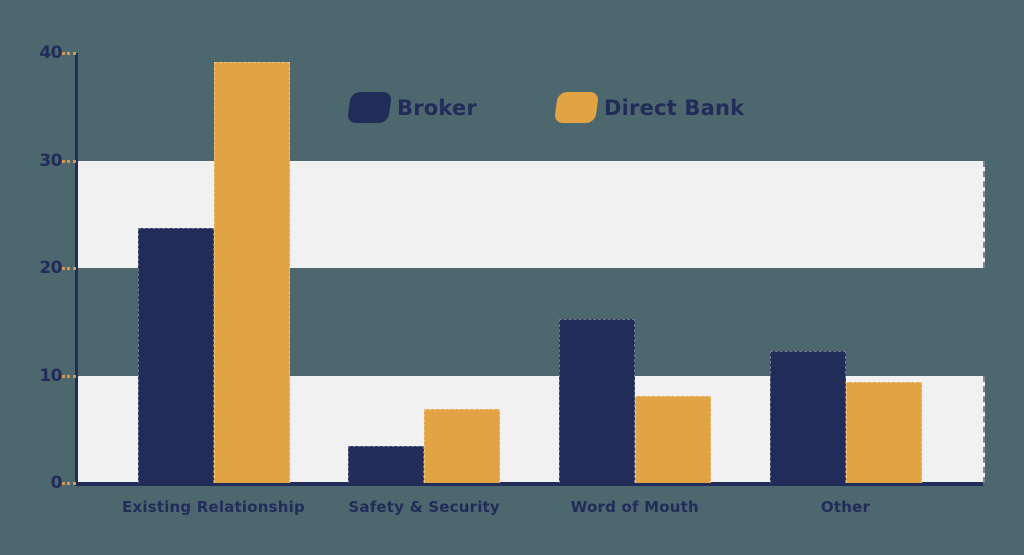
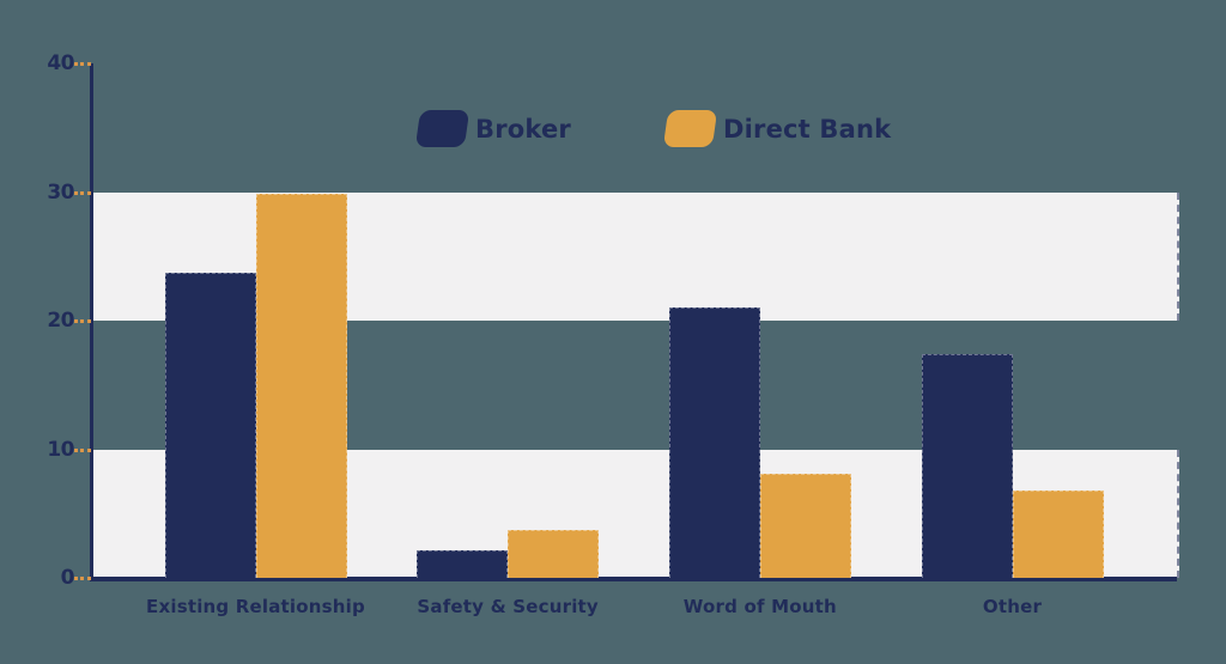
Direct Bank/Existing Relationship: 39.2 -> 29.9
Broker/Safety & Security: 3.4 -> 2.1
Direct Bank/Safety & Security: 6.9 -> 3.7
Broker/Word of Mouth: 15.3 -> 21.0
Broker/Other: 12.3 -> 17.4
Direct Bank/Other: 9.4 -> 6.8
